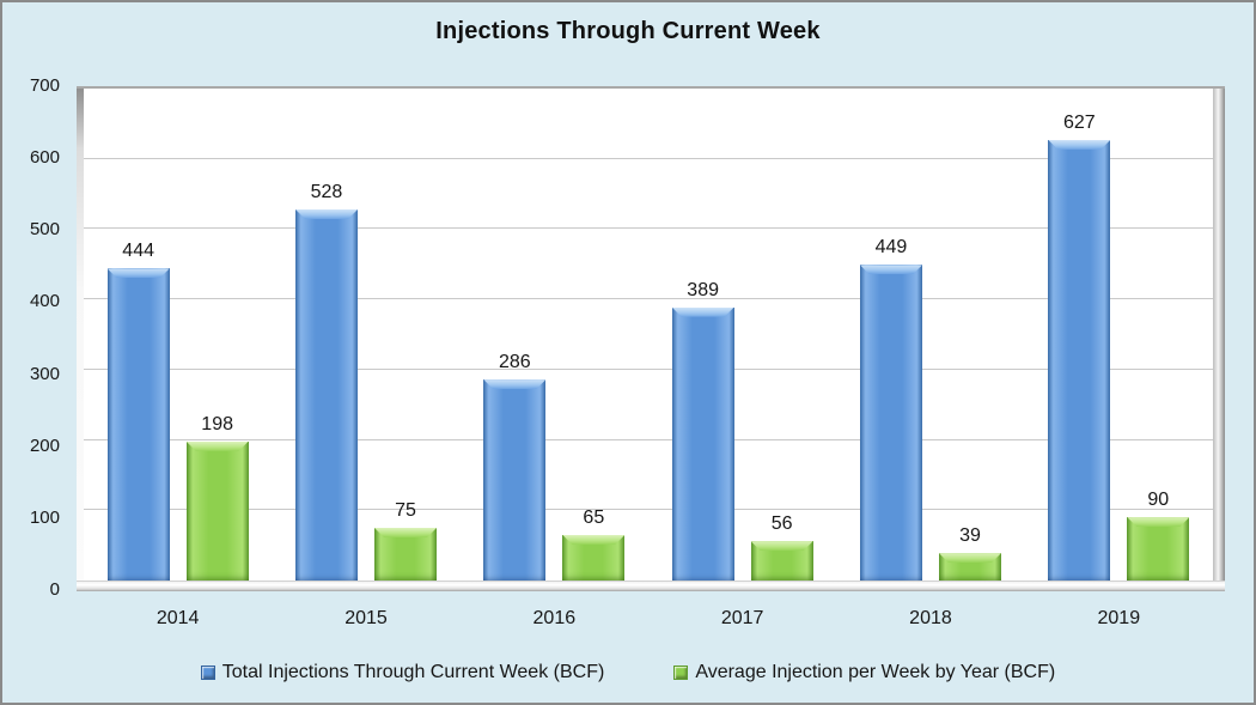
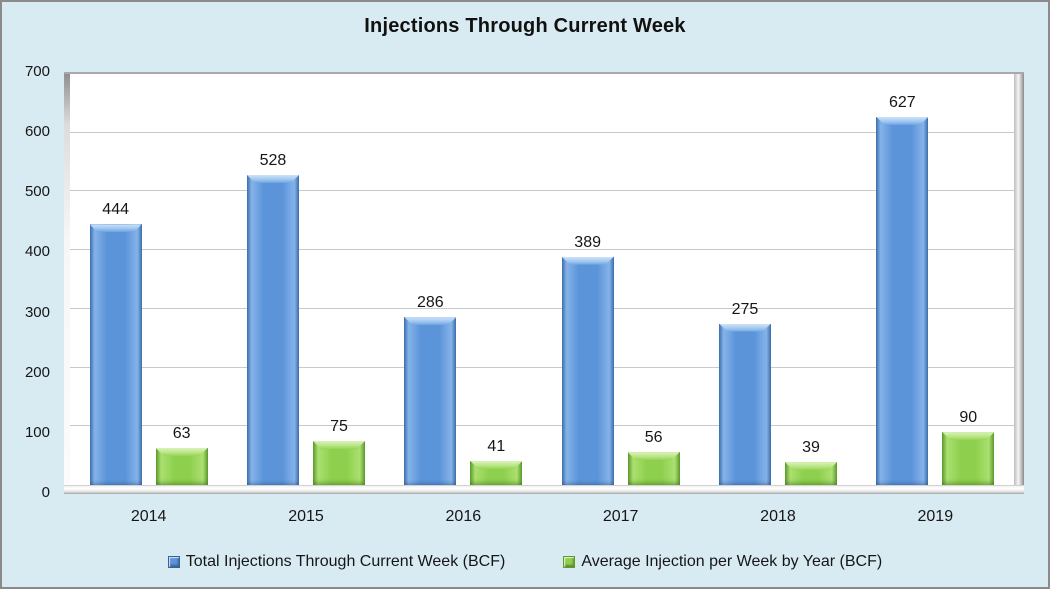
Average Injection per Week by Year (BCF)/2014: 198 -> 63
Average Injection per Week by Year (BCF)/2016: 65 -> 41
Total Injections Through Current Week (BCF)/2018: 449 -> 275
